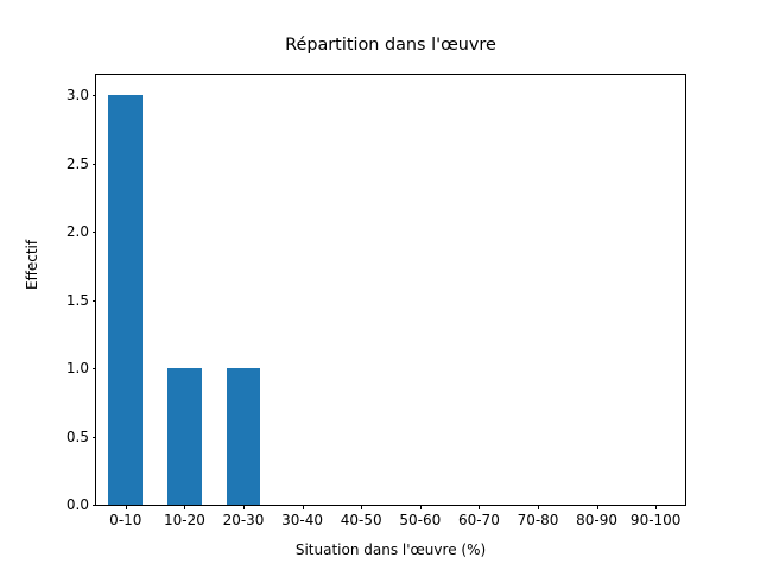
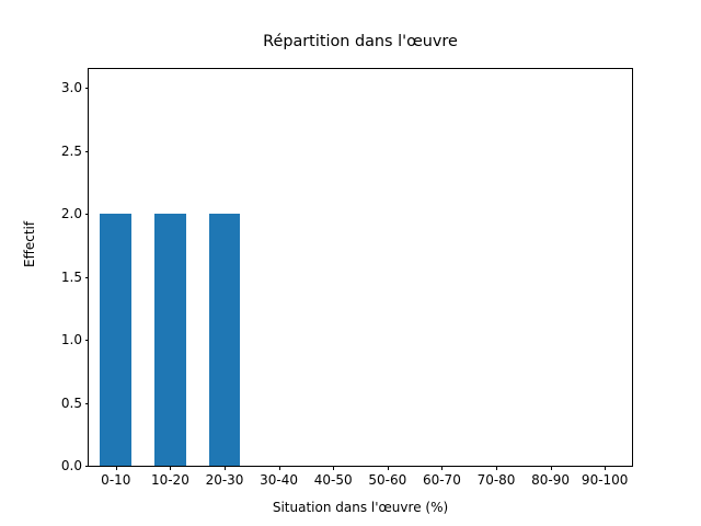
0-10: 3 -> 2
10-20: 1 -> 2
20-30: 1 -> 2
